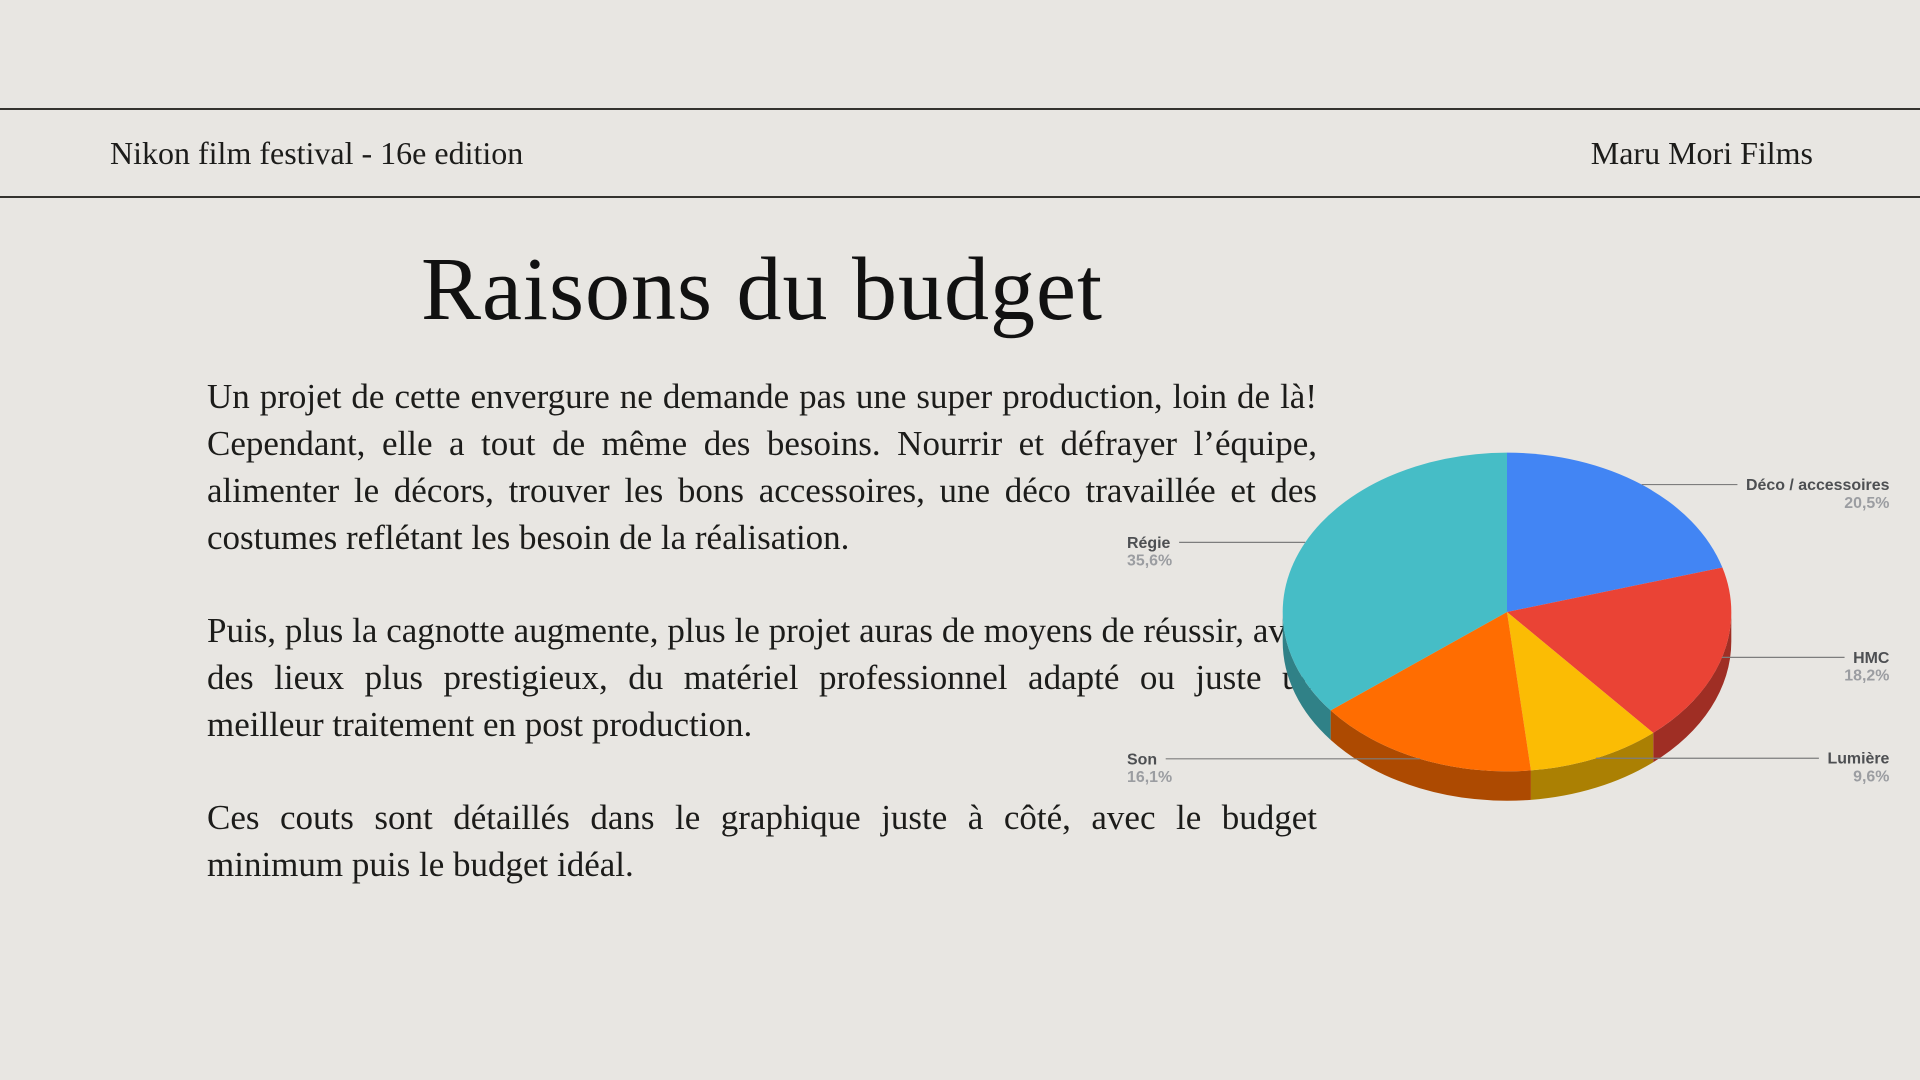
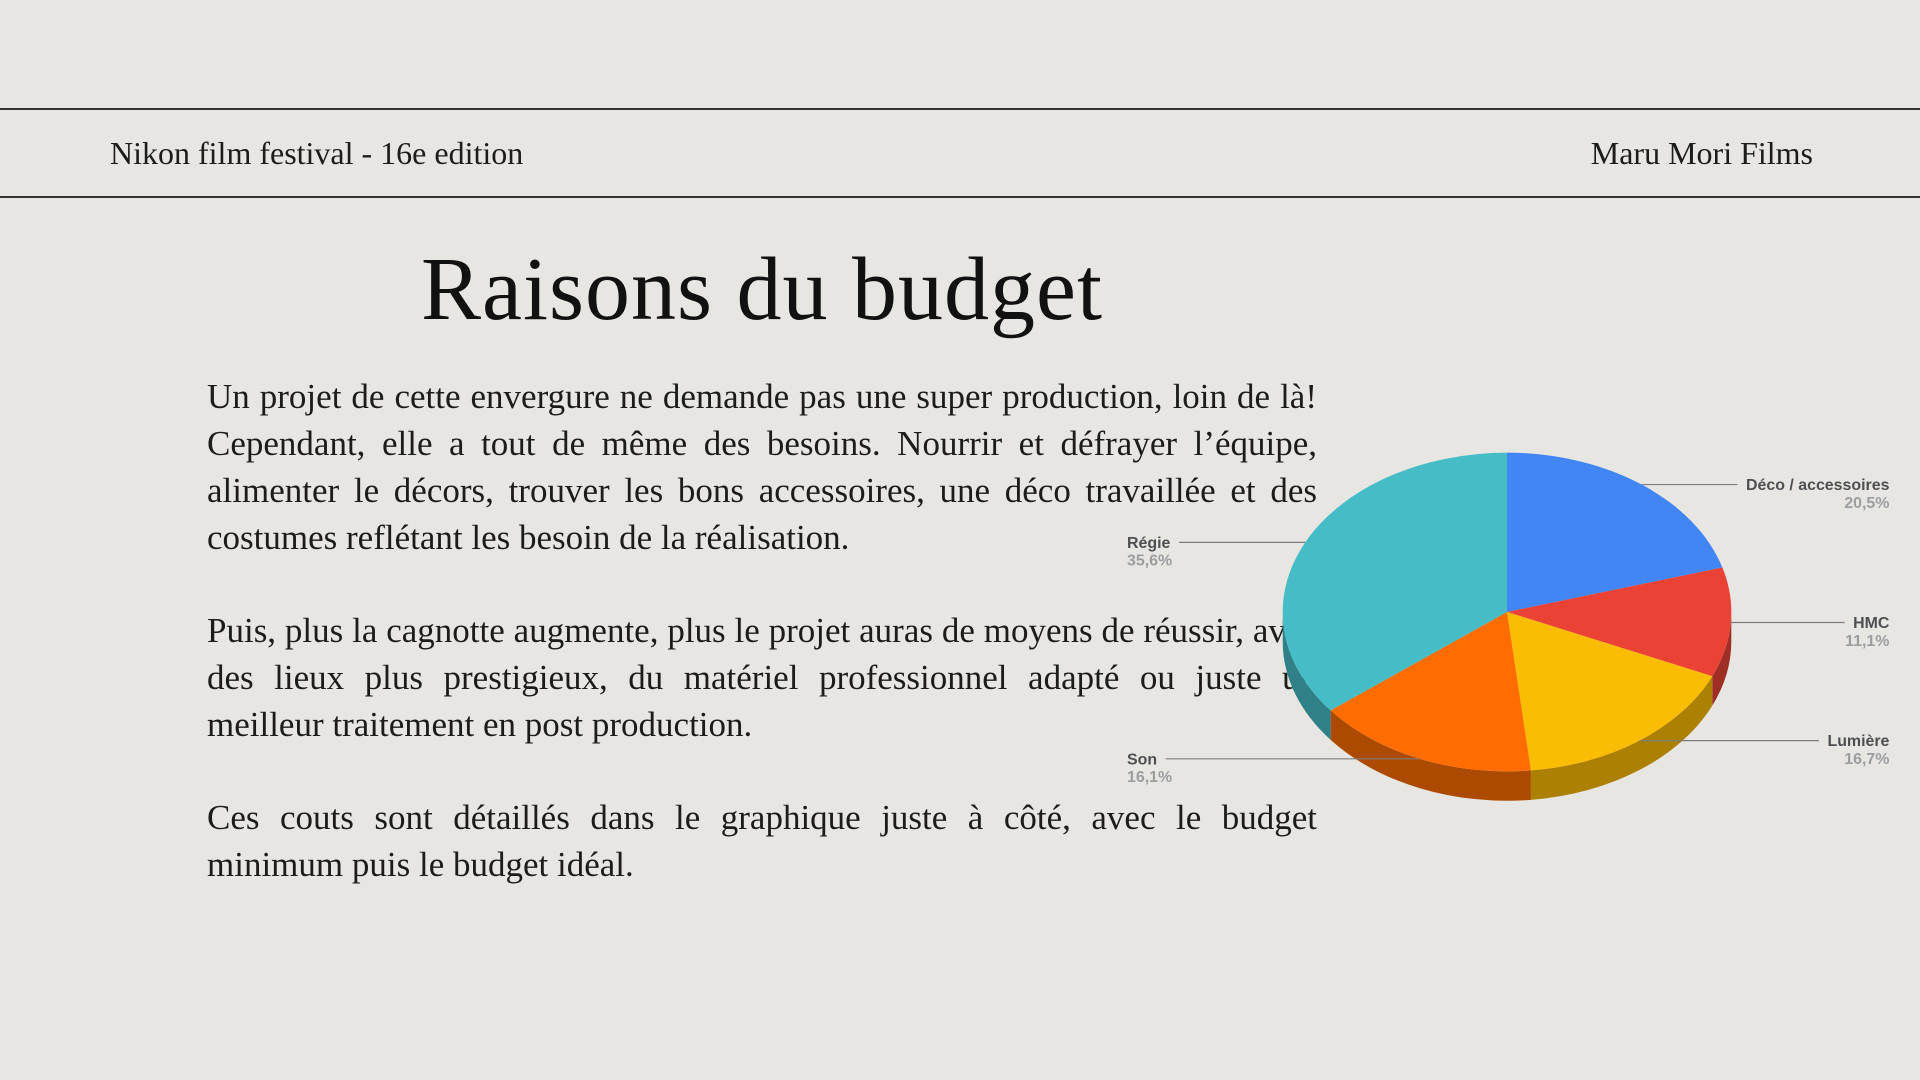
HMC: 18,2% -> 11,1%
Lumière: 9,6% -> 16,7%
